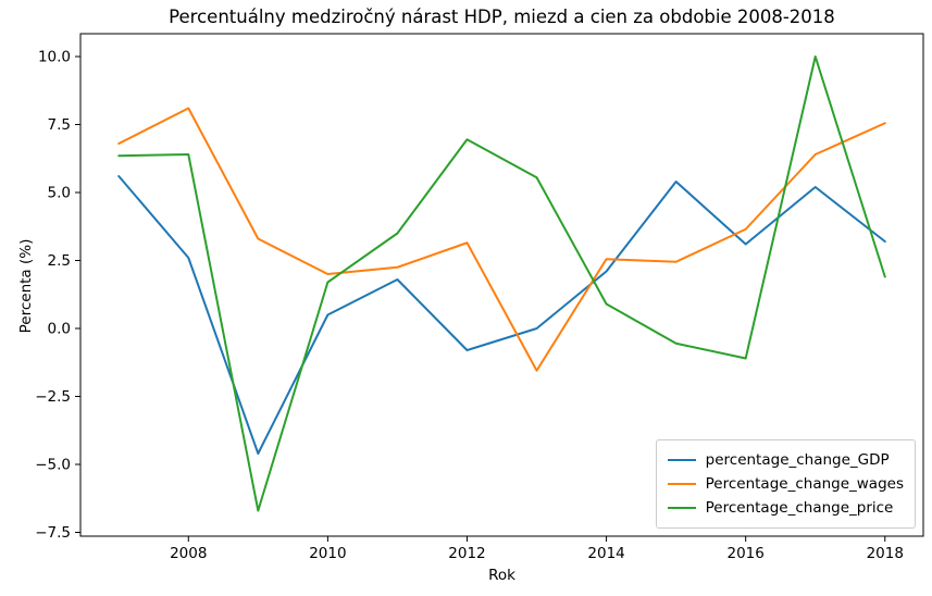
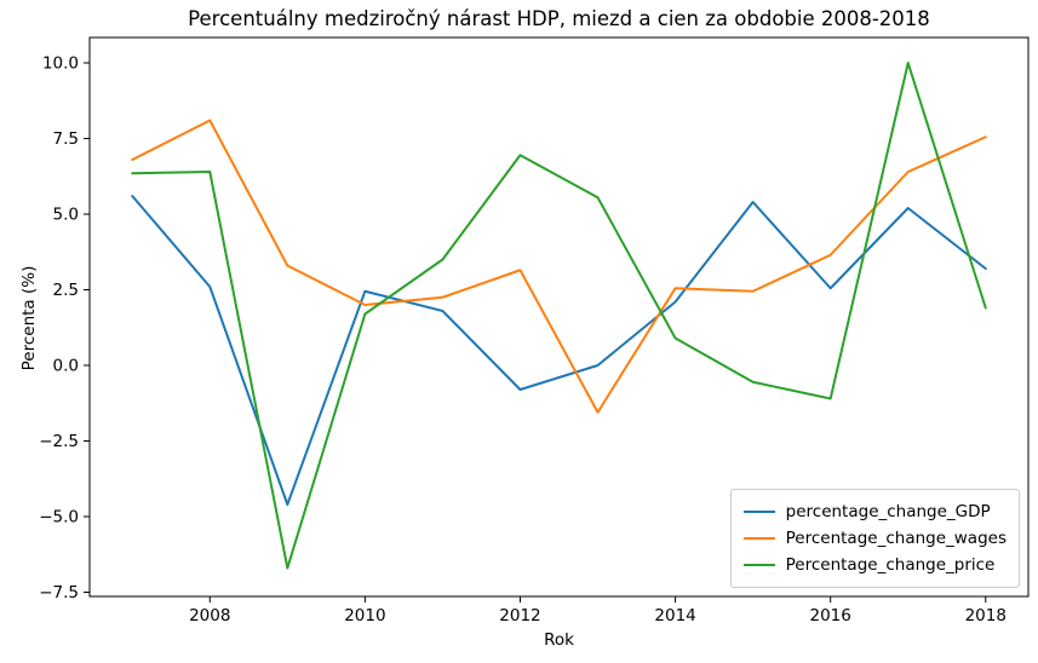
percentage_change_GDP/2010: 0.5 -> 2.5
percentage_change_GDP/2016: 3.1 -> 2.5
